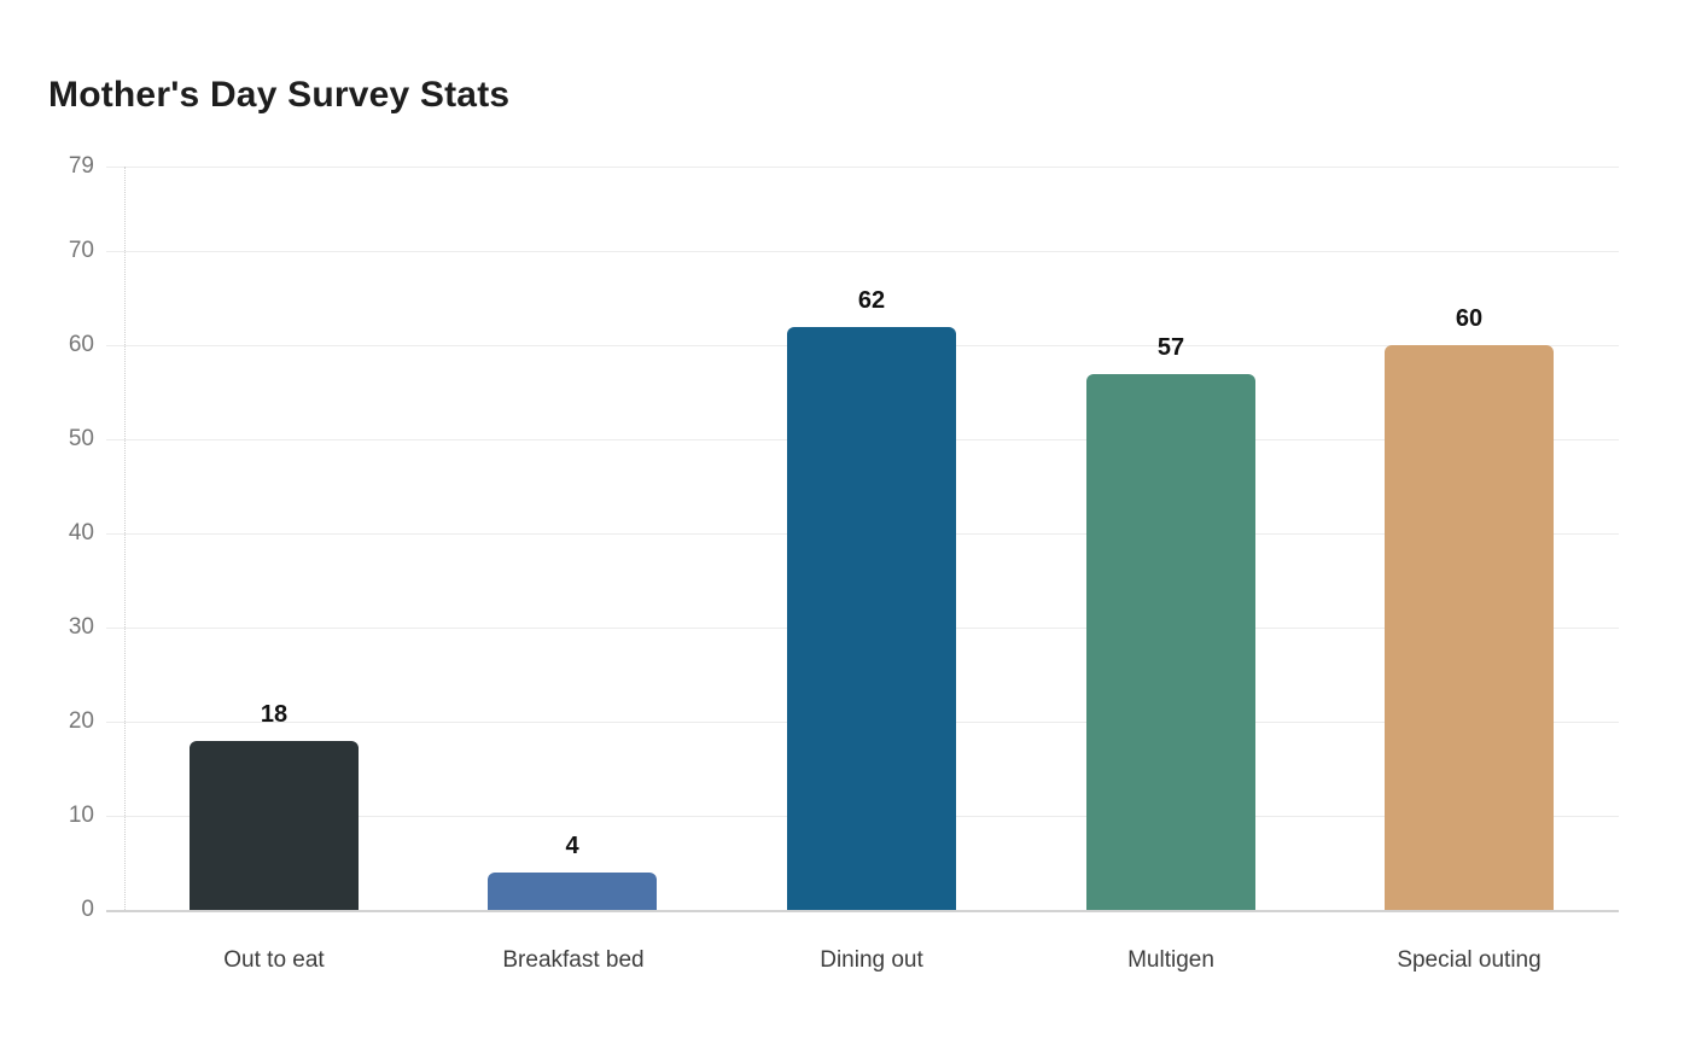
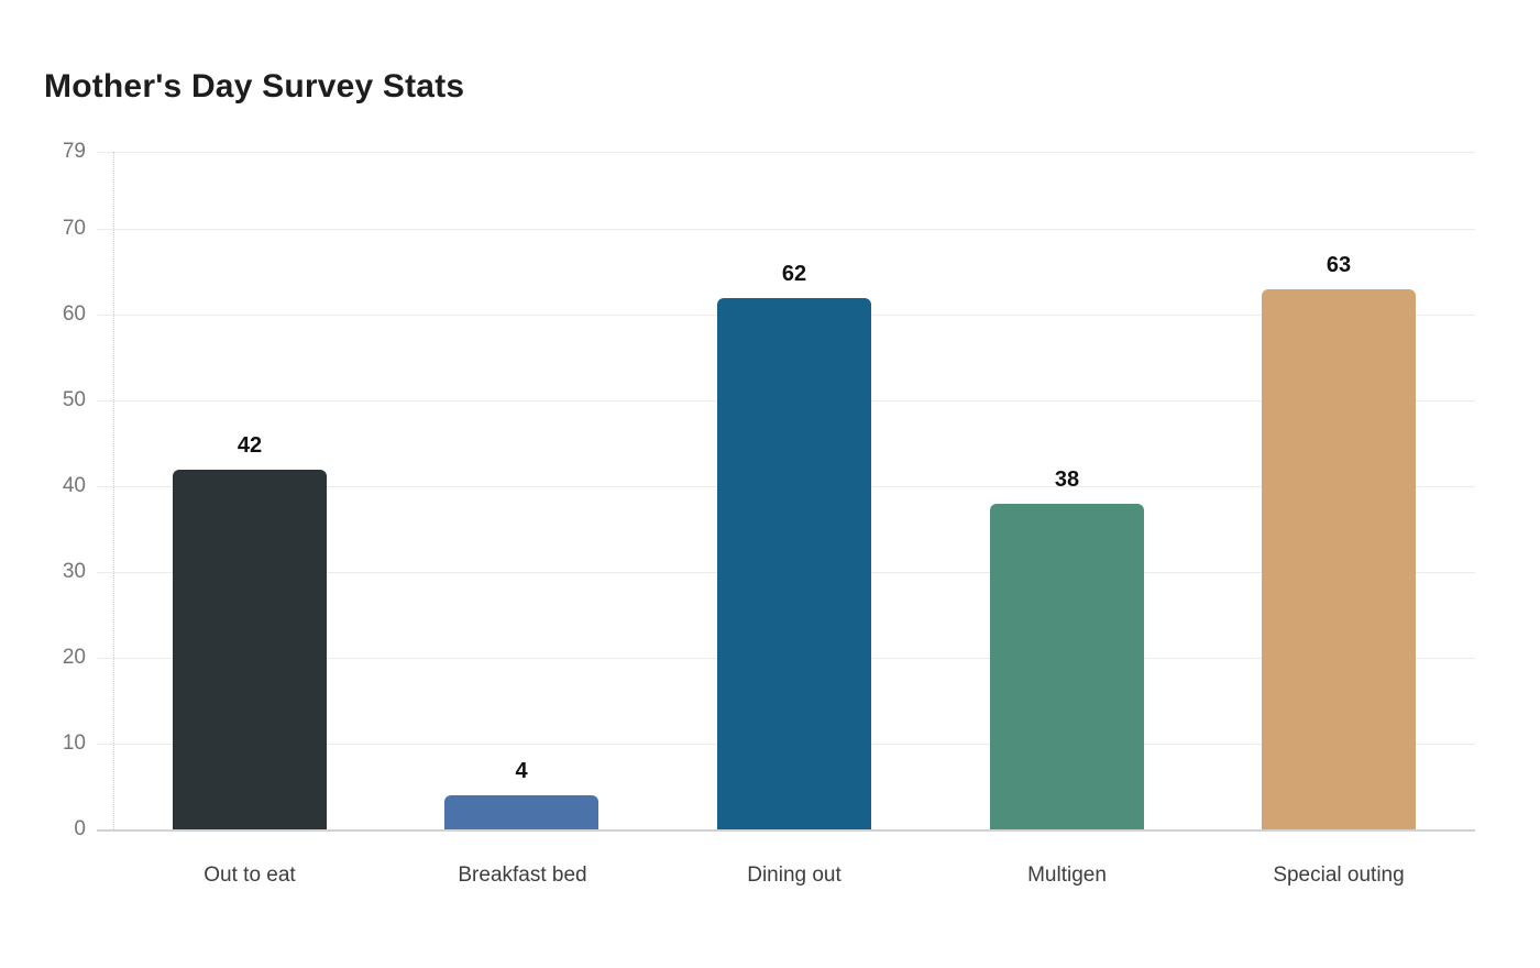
Out to eat: 18 -> 42
Multigen: 57 -> 38
Special outing: 60 -> 63
